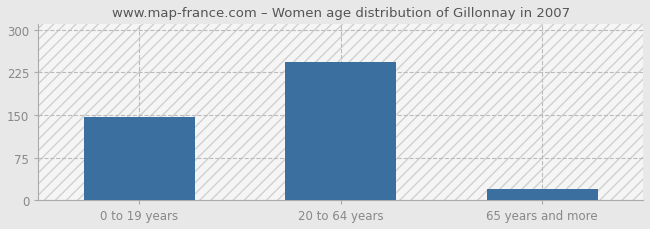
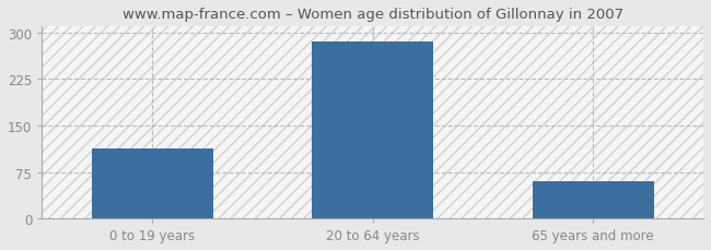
0 to 19 years: 146 -> 113
20 to 64 years: 244 -> 285
65 years and more: 20 -> 60
